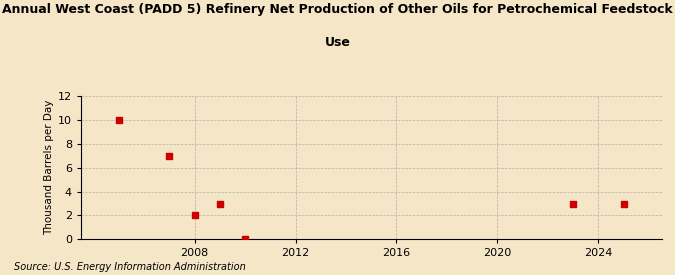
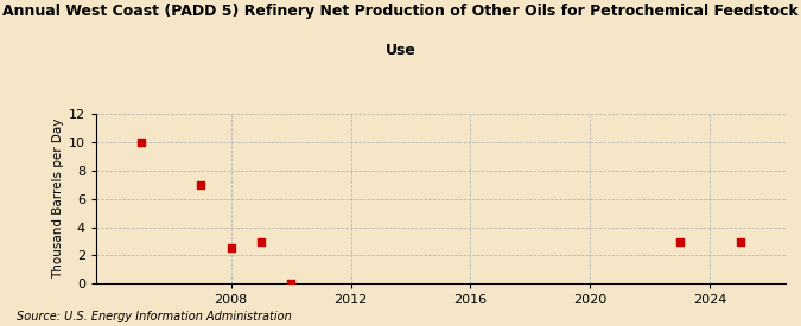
2008: 2.0 -> 2.5
